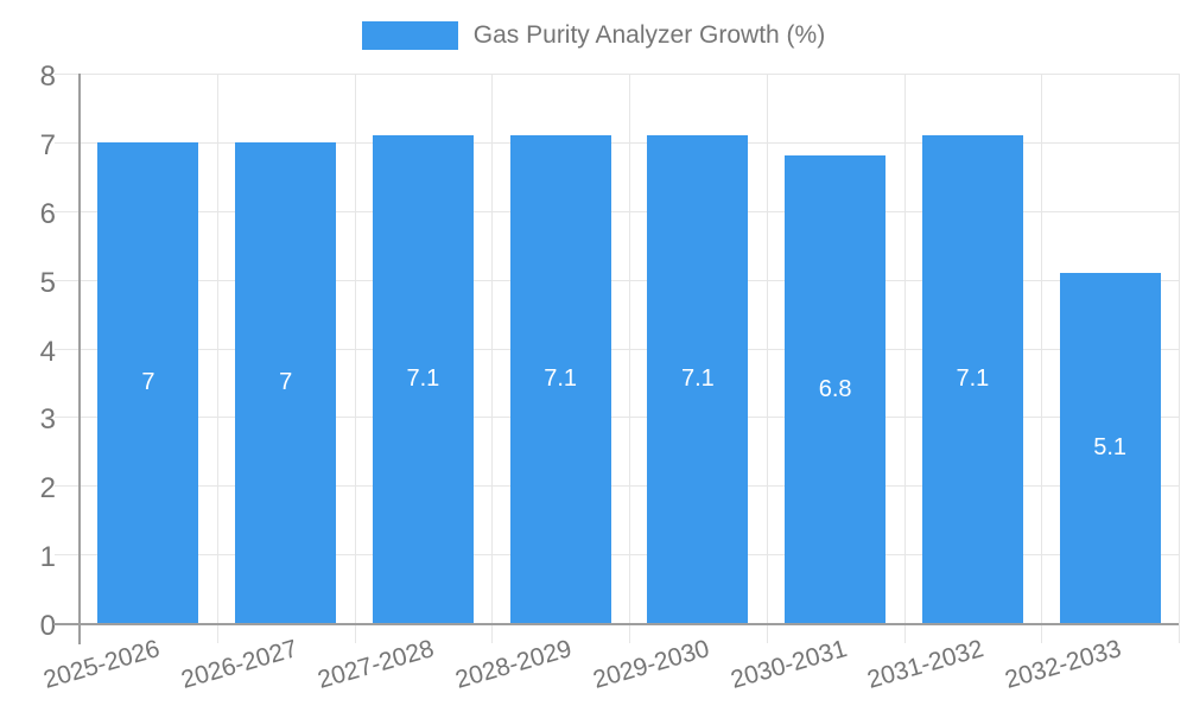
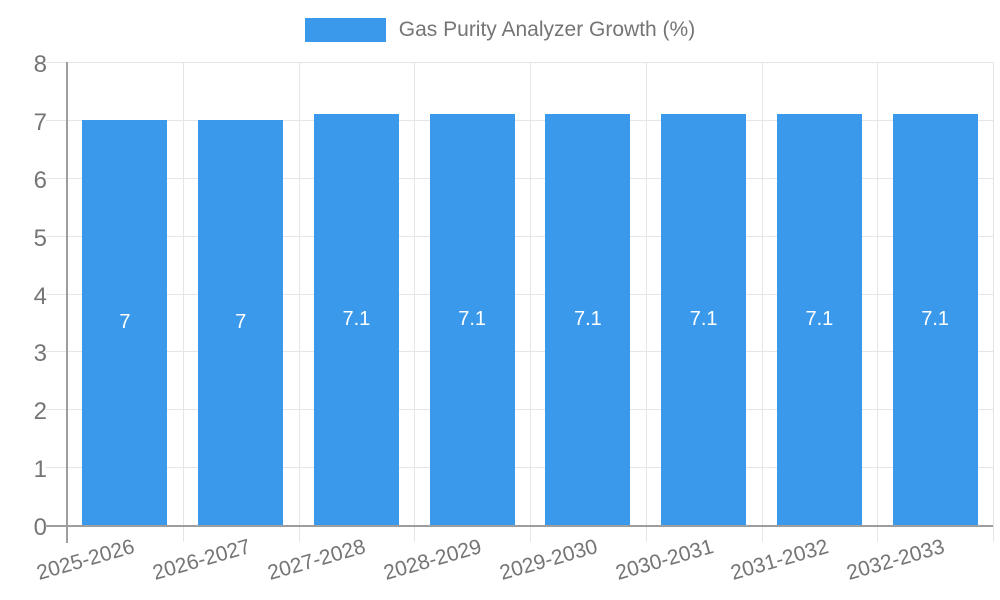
2030-2031: 6.8 -> 7.1
2032-2033: 5.1 -> 7.1
